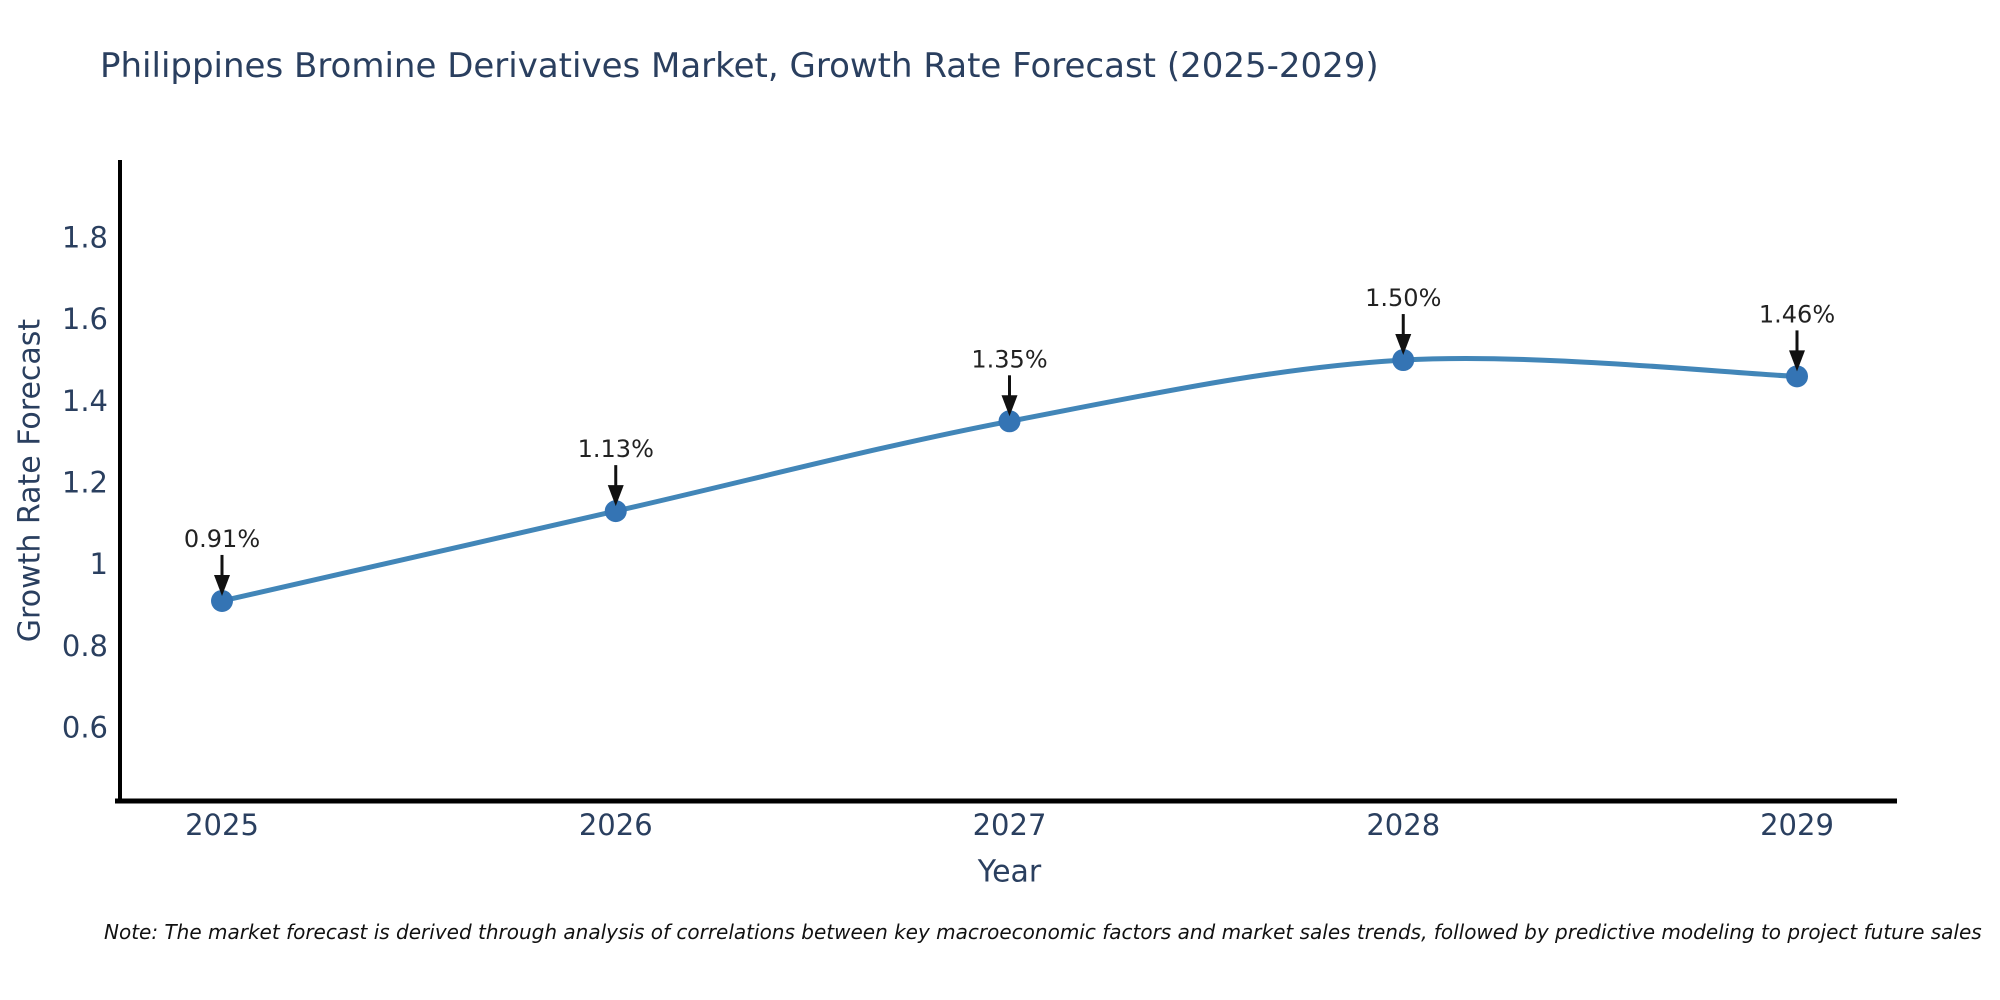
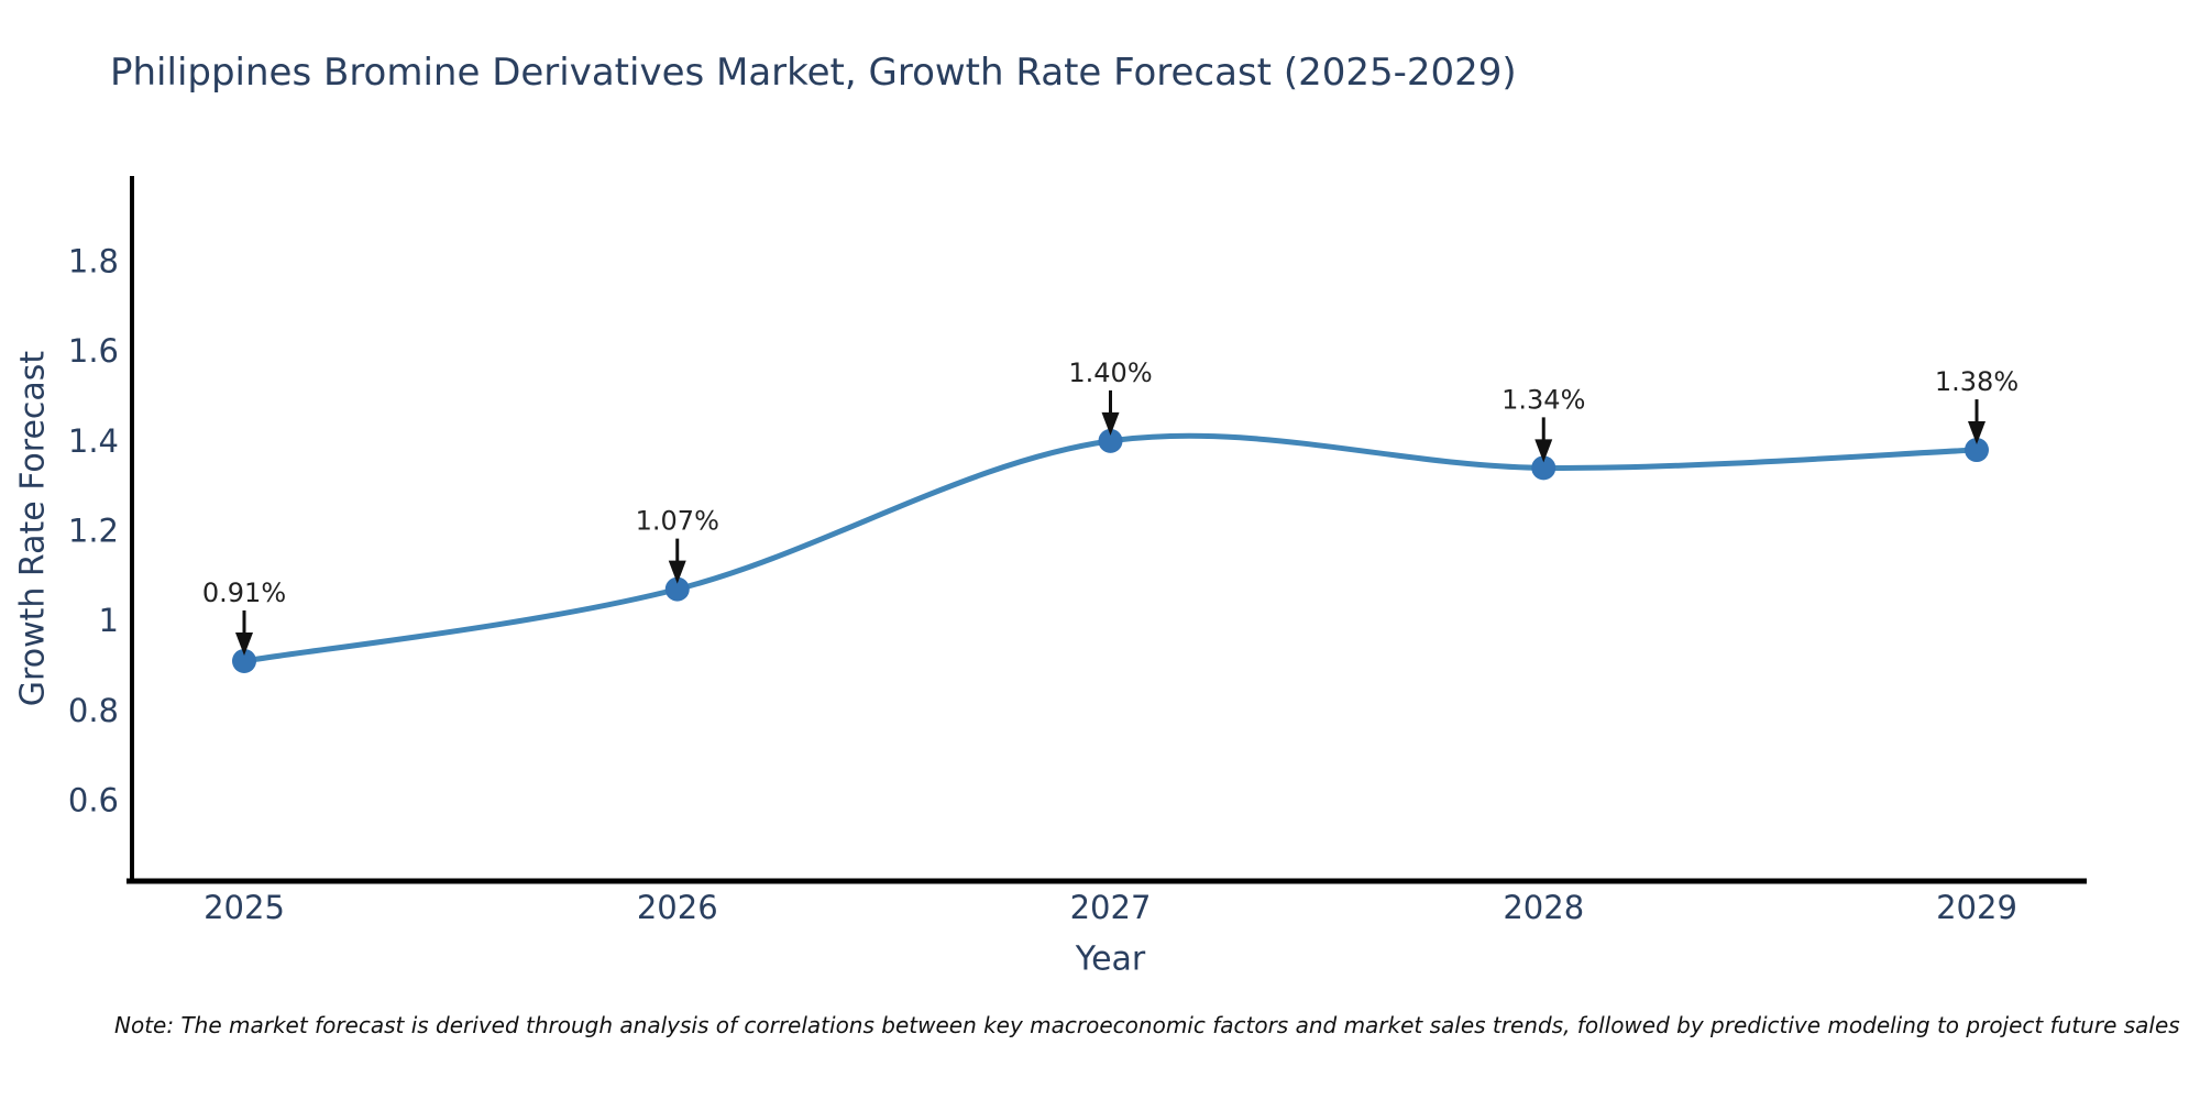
2026: 1.13% -> 1.07%
2027: 1.35% -> 1.40%
2028: 1.50% -> 1.34%
2029: 1.46% -> 1.38%
